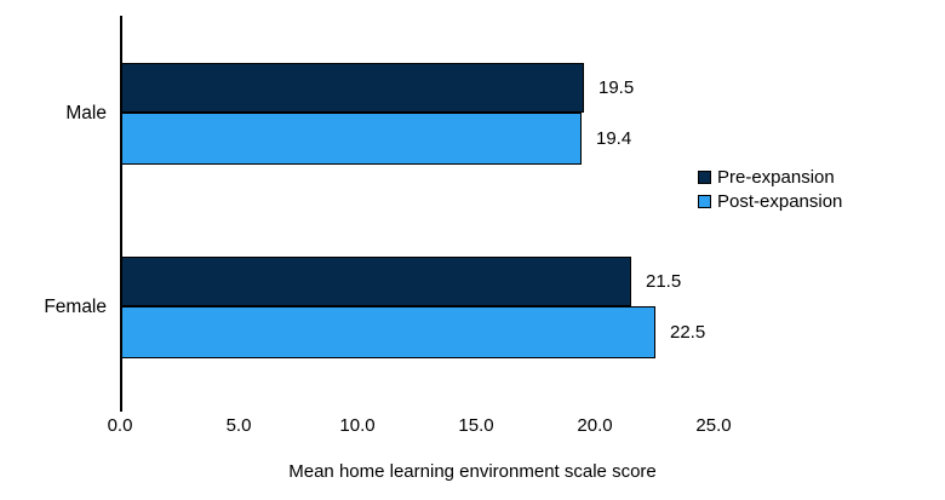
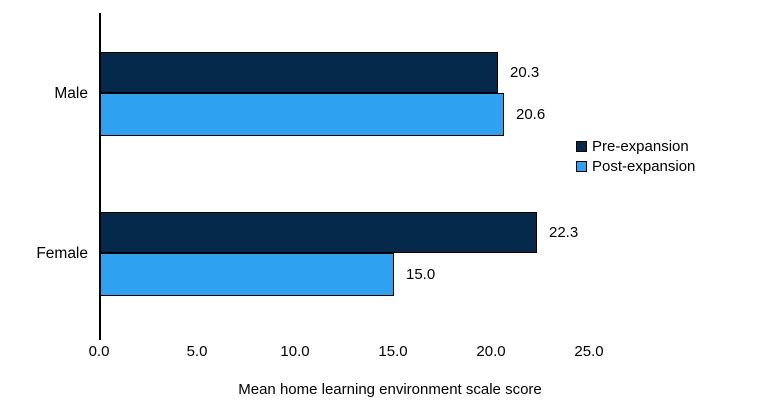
Pre-expansion/Male: 19.5 -> 20.3
Post-expansion/Male: 19.4 -> 20.6
Pre-expansion/Female: 21.5 -> 22.3
Post-expansion/Female: 22.5 -> 15.0
